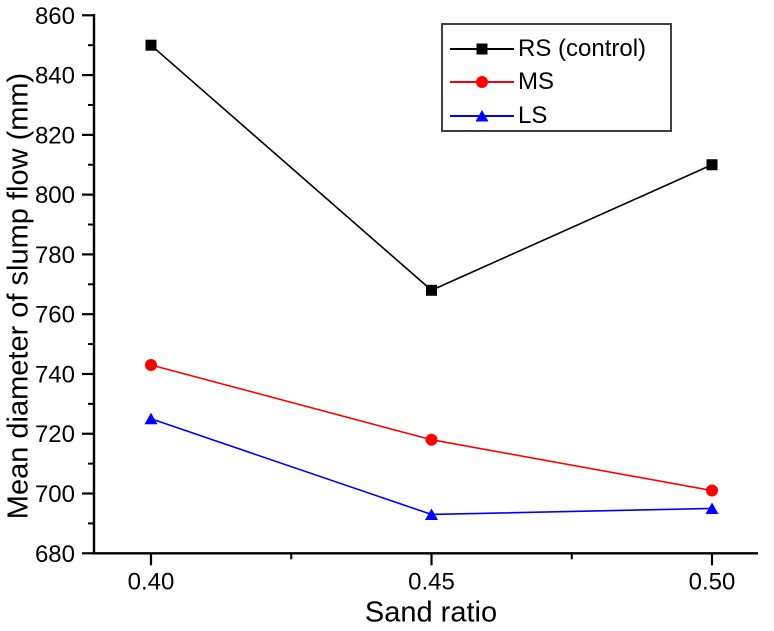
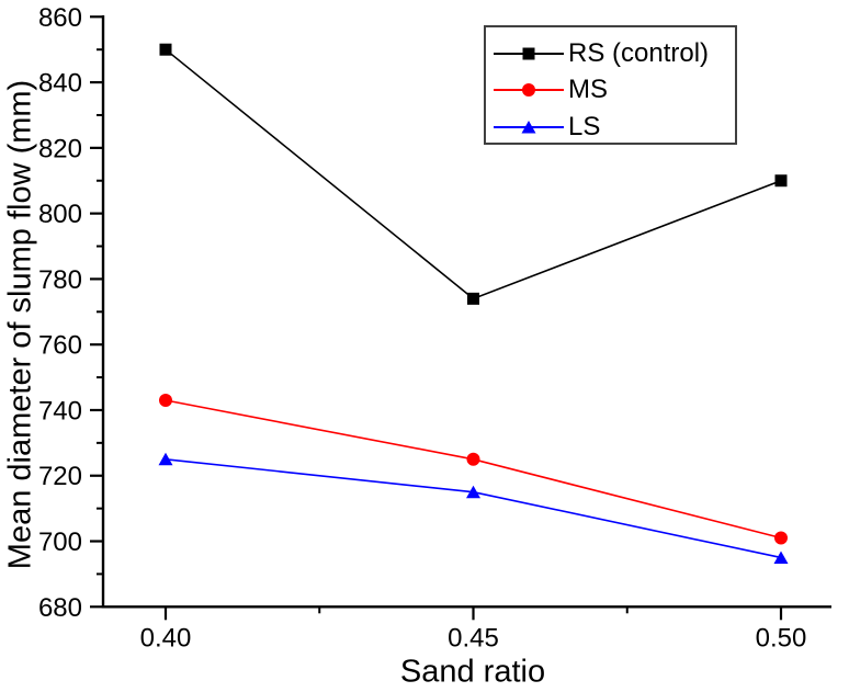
RS (control)/0.45: 768 -> 774
MS/0.45: 718 -> 725
LS/0.45: 693 -> 715
